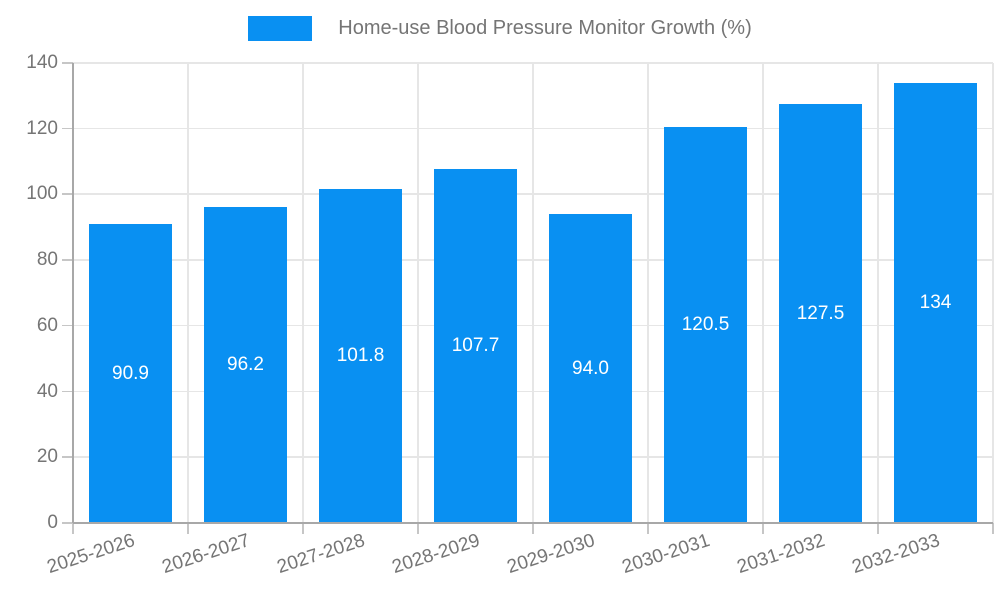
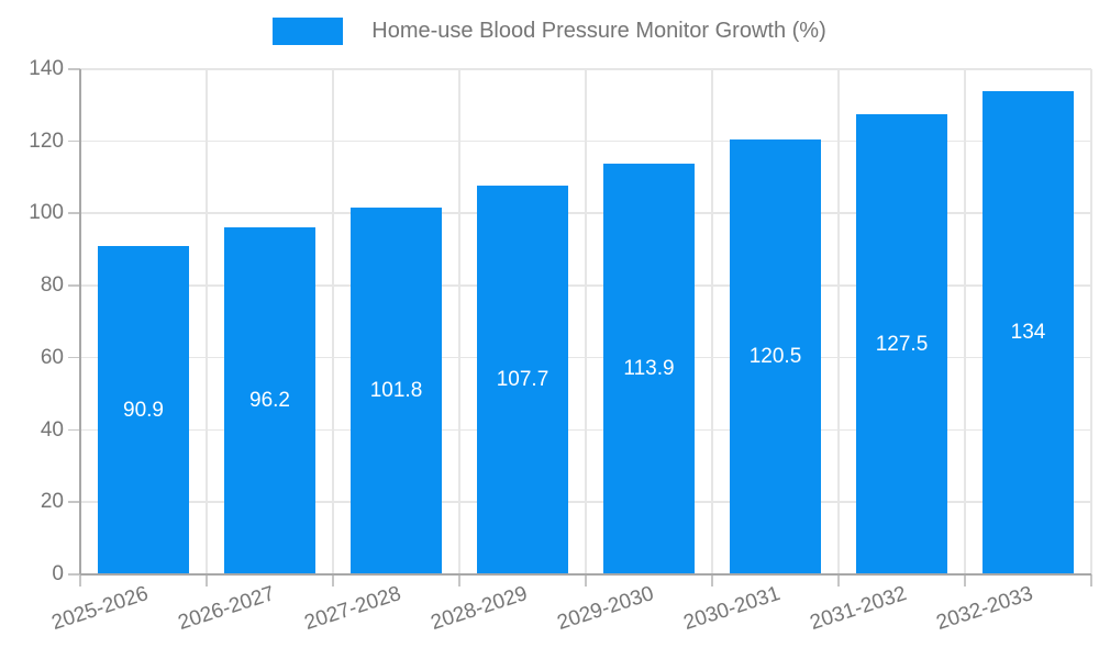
2029-2030: 94.0 -> 113.9
